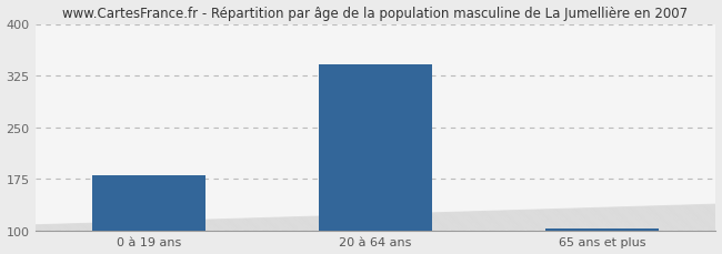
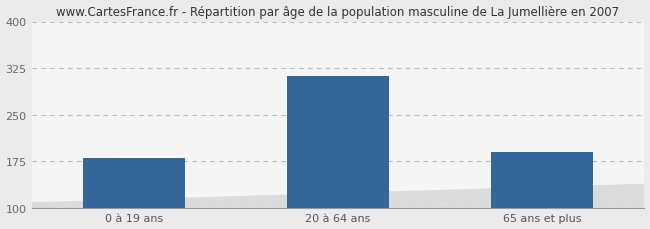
20 à 64 ans: 342 -> 312
65 ans et plus: 103 -> 190
